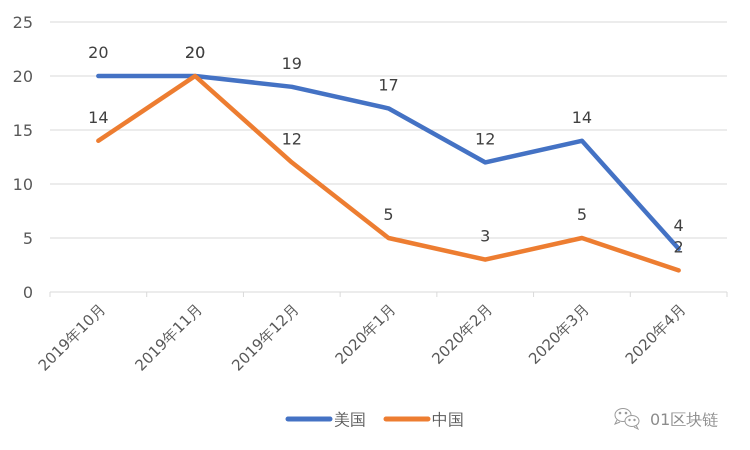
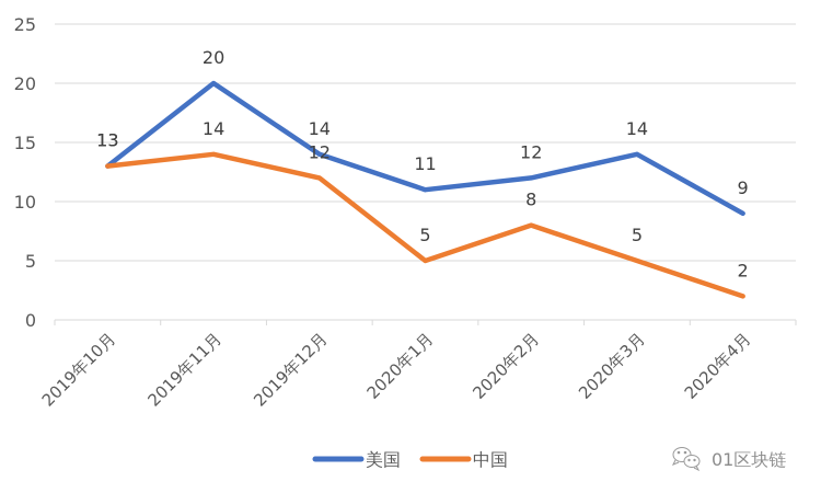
美国/2019年10月: 20 -> 13
中国/2019年10月: 14 -> 13
中国/2019年11月: 20 -> 14
美国/2019年12月: 19 -> 14
美国/2020年1月: 17 -> 11
中国/2020年2月: 3 -> 8
美国/2020年4月: 4 -> 9
